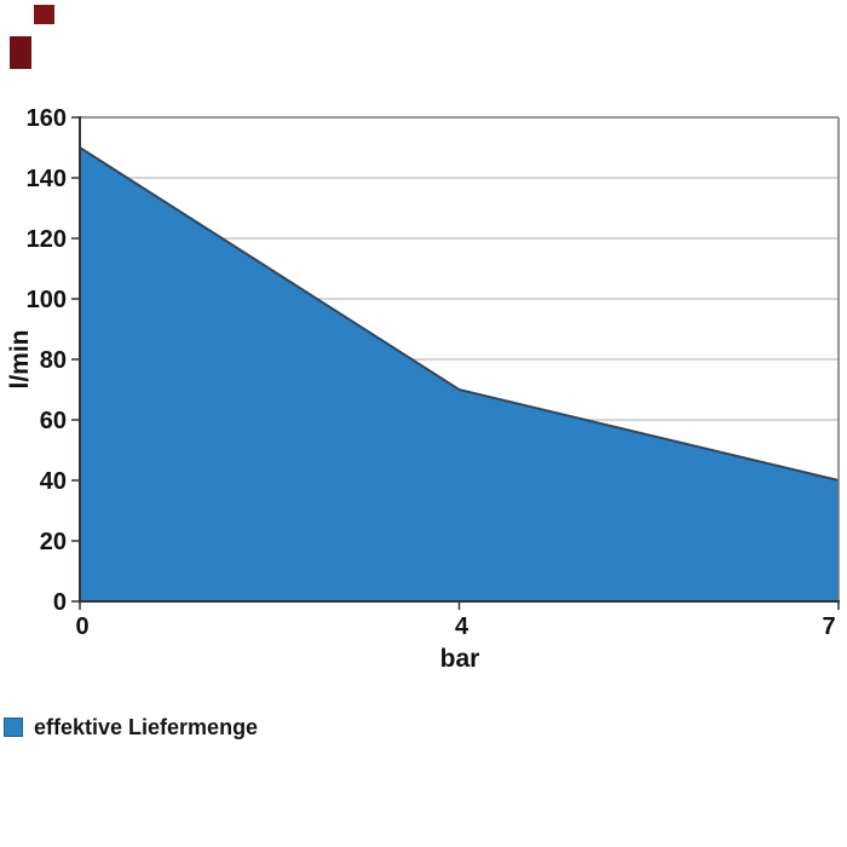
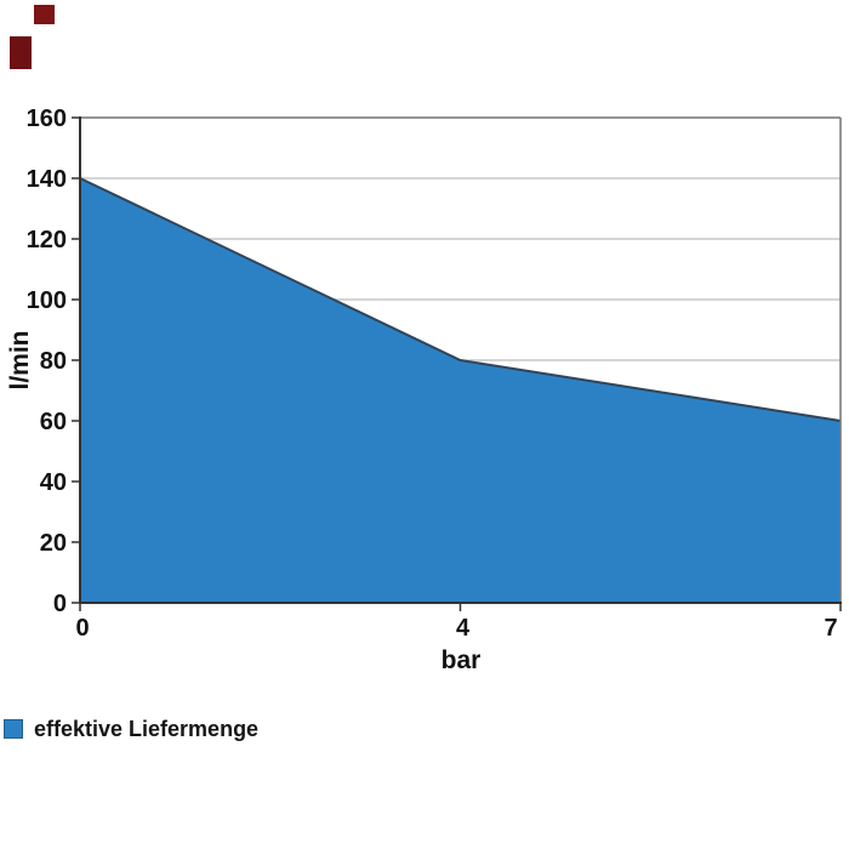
0: 150 -> 140
4: 70 -> 80
7: 40 -> 60
